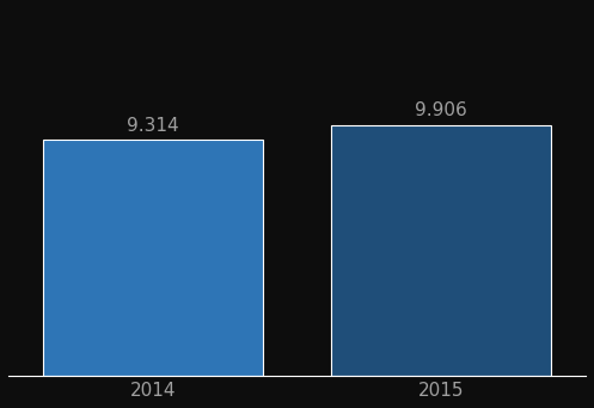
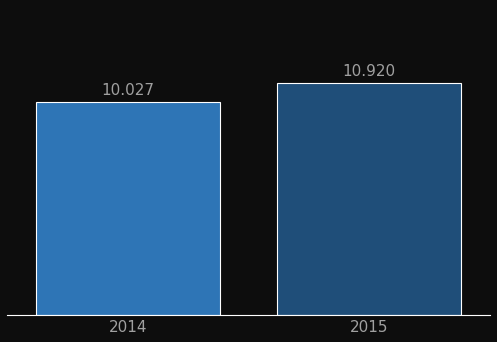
2014: 9.314 -> 10.027
2015: 9.906 -> 10.920
